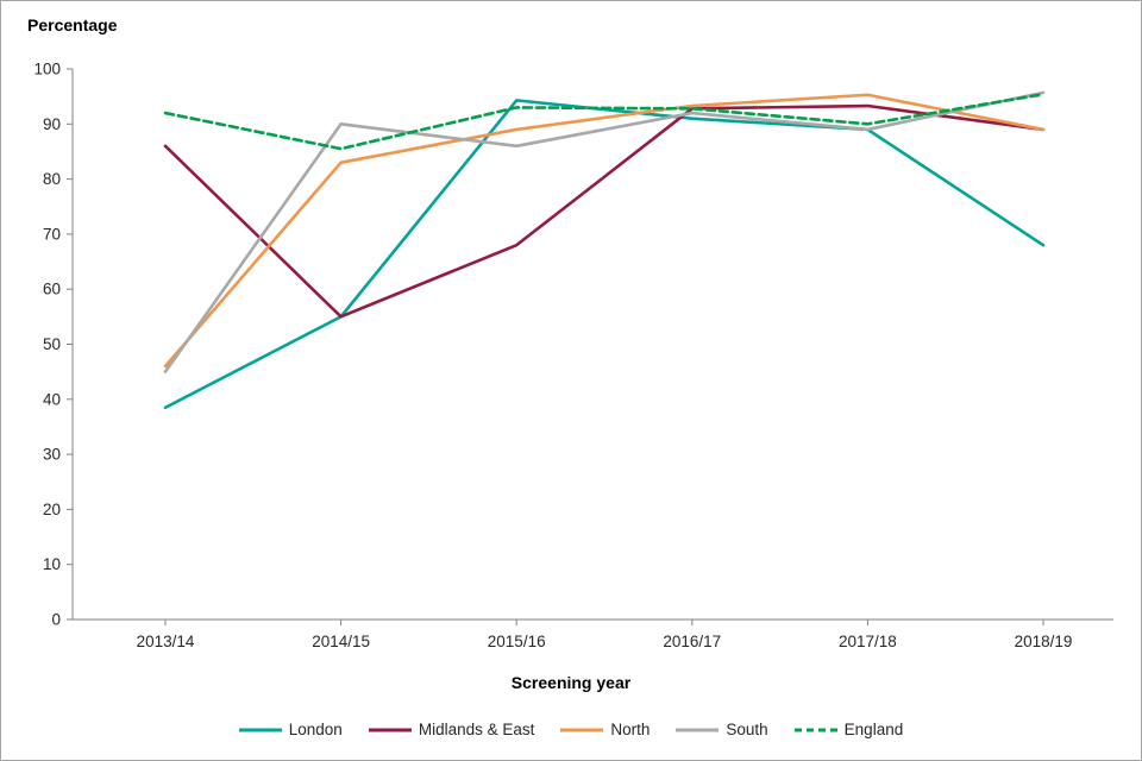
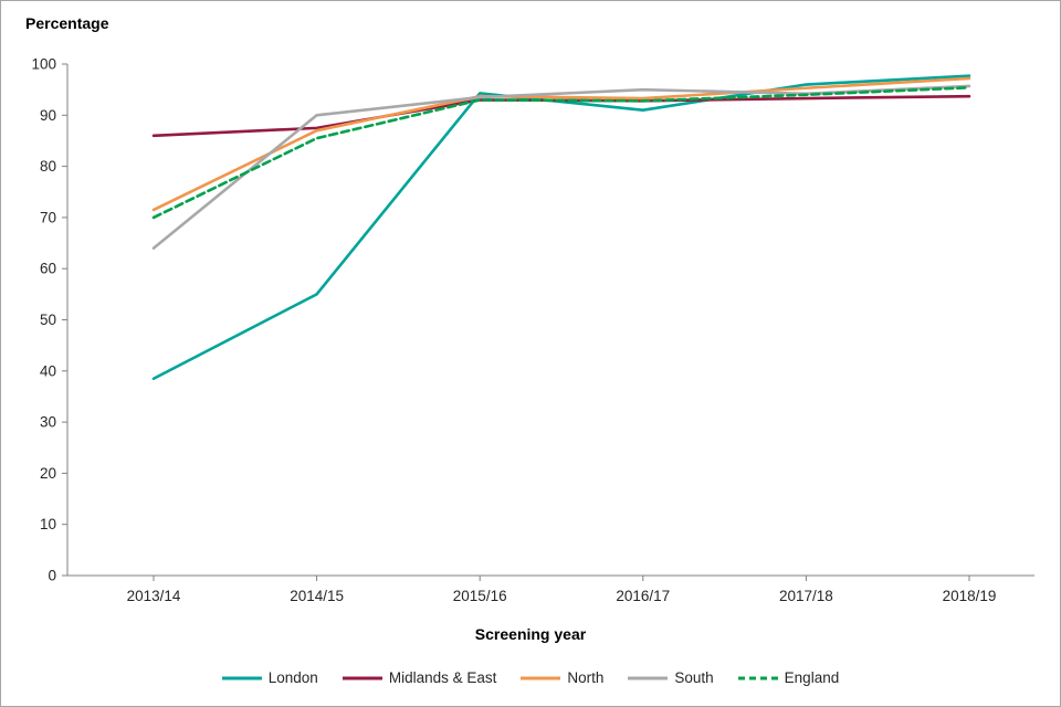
North/2013/14: 46 -> 72
South/2013/14: 45 -> 64
England/2013/14: 92 -> 70
Midlands & East/2014/15: 55 -> 88
North/2014/15: 83 -> 87
Midlands & East/2015/16: 68 -> 93
North/2015/16: 89 -> 94
South/2015/16: 86 -> 94
South/2016/17: 92 -> 95
London/2017/18: 89 -> 96
South/2017/18: 89 -> 94
England/2017/18: 90 -> 94
London/2018/19: 68 -> 98
Midlands & East/2018/19: 89 -> 94
North/2018/19: 89 -> 97
